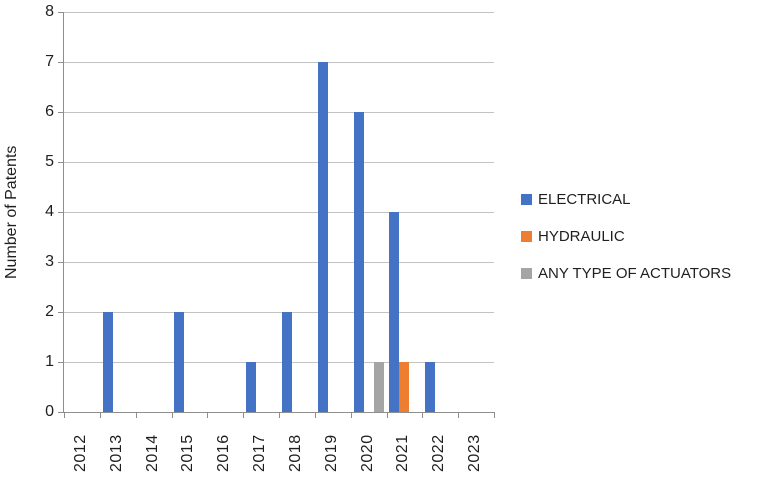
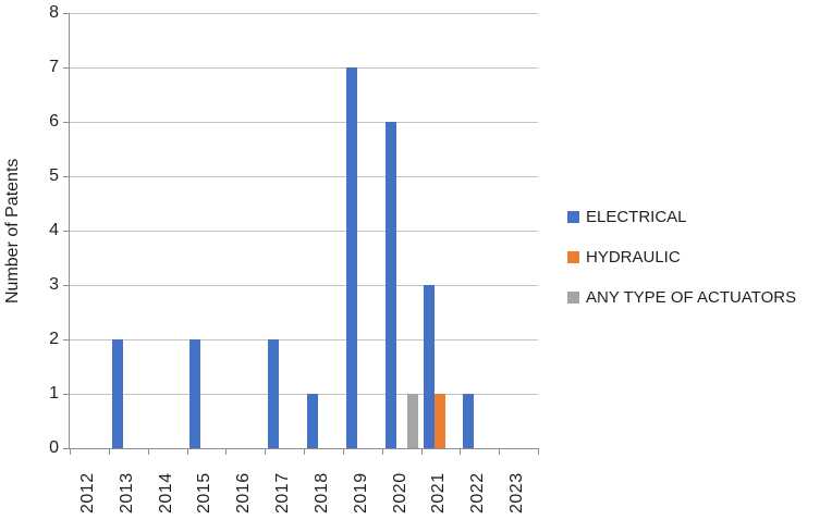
ELECTRICAL/2017: 1 -> 2
ELECTRICAL/2018: 2 -> 1
ELECTRICAL/2021: 4 -> 3
